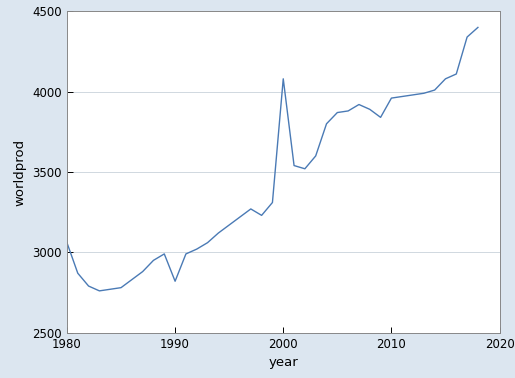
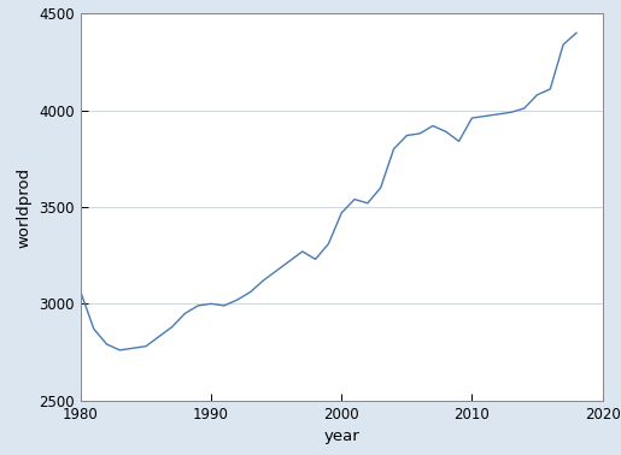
1990: 2820 -> 3000
2000: 4080 -> 3470
